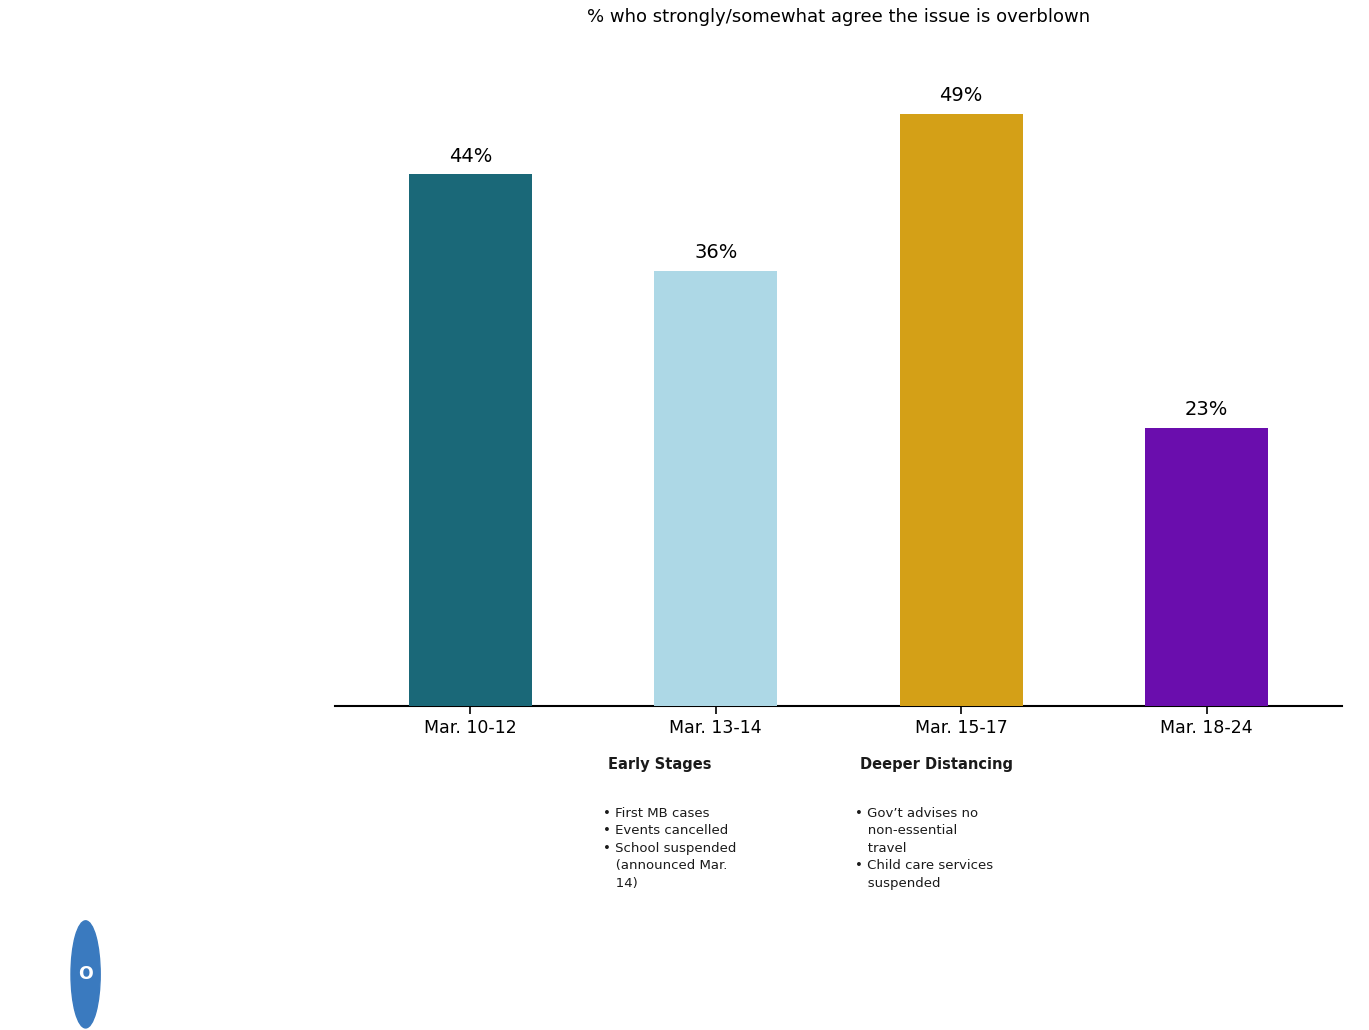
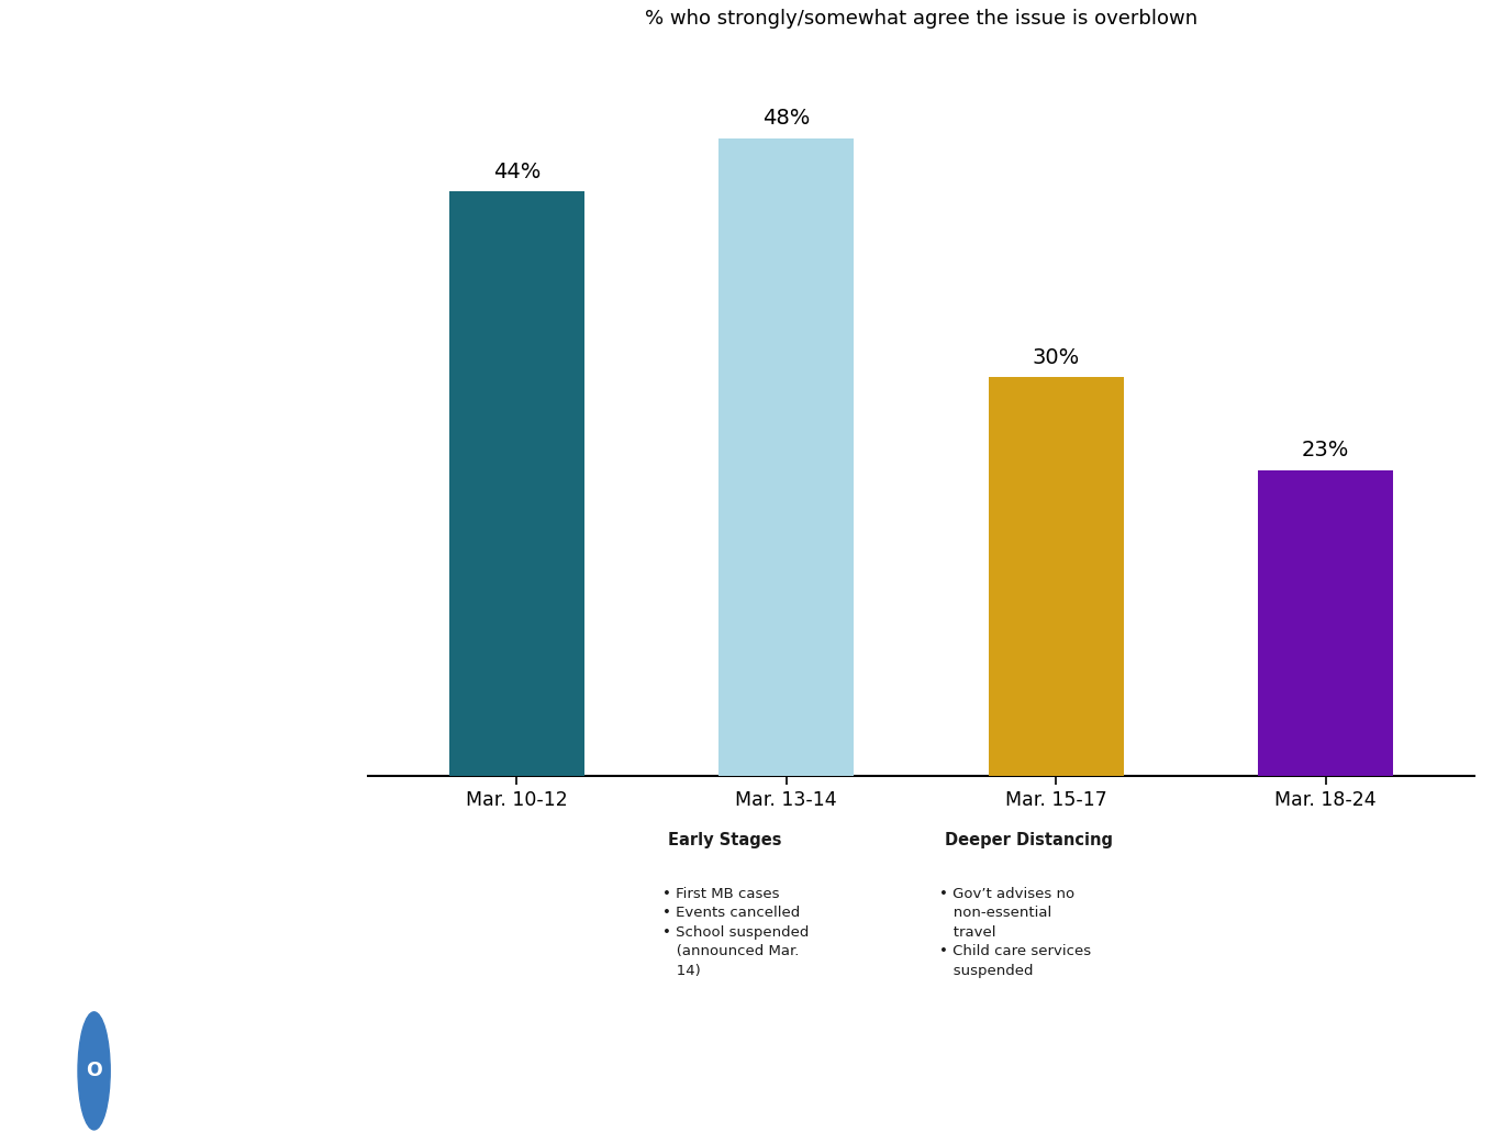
Mar. 13-14: 36% -> 48%
Mar. 15-17: 49% -> 30%
